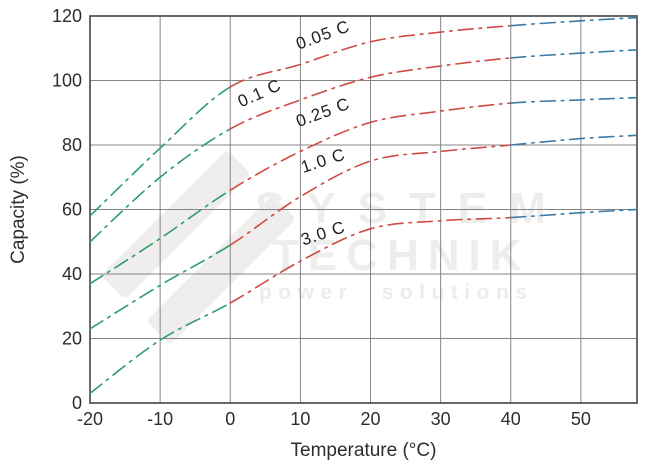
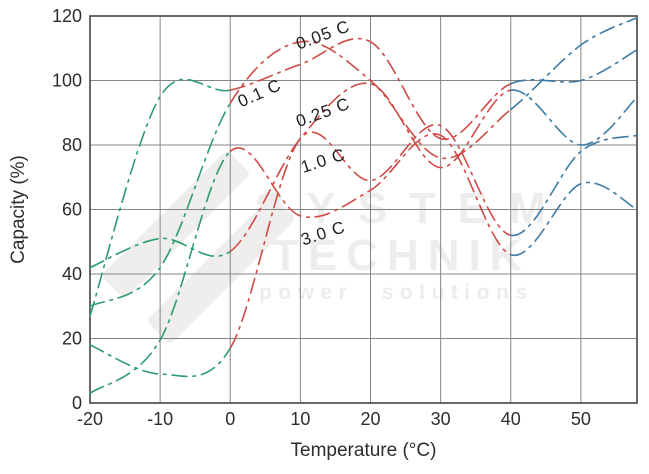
0.05 C/-20: 58 -> 30
0.1 C/-20: 50 -> 27
0.25 C/-20: 37 -> 42
1.0 C/-20: 23 -> 18
0.05 C/-10: 79 -> 42
0.1 C/-10: 70 -> 95
1.0 C/-10: 36 -> 9
0.05 C/0: 98 -> 93
0.1 C/0: 85 -> 97
0.25 C/0: 66 -> 47
1.0 C/0: 49 -> 17
3.0 C/0: 31 -> 78
0.05 C/10: 105 -> 112
0.1 C/10: 94 -> 105
0.25 C/10: 78 -> 82
1.0 C/10: 64 -> 82
3.0 C/10: 44 -> 58
0.05 C/20: 112 -> 100
0.1 C/20: 101 -> 112
0.25 C/20: 87 -> 99
1.0 C/20: 75 -> 69
3.0 C/20: 54 -> 66
0.05 C/30: 115 -> 76
0.1 C/30: 104 -> 82
0.25 C/30: 90 -> 73
1.0 C/30: 78 -> 86
3.0 C/30: 56 -> 83
0.05 C/40: 117 -> 91
0.1 C/40: 107 -> 99
0.25 C/40: 93 -> 97
1.0 C/40: 80 -> 52
3.0 C/40: 58 -> 46
0.05 C/50: 118 -> 111
0.1 C/50: 108 -> 100
0.25 C/50: 94 -> 80
1.0 C/50: 82 -> 78
3.0 C/50: 59 -> 68
